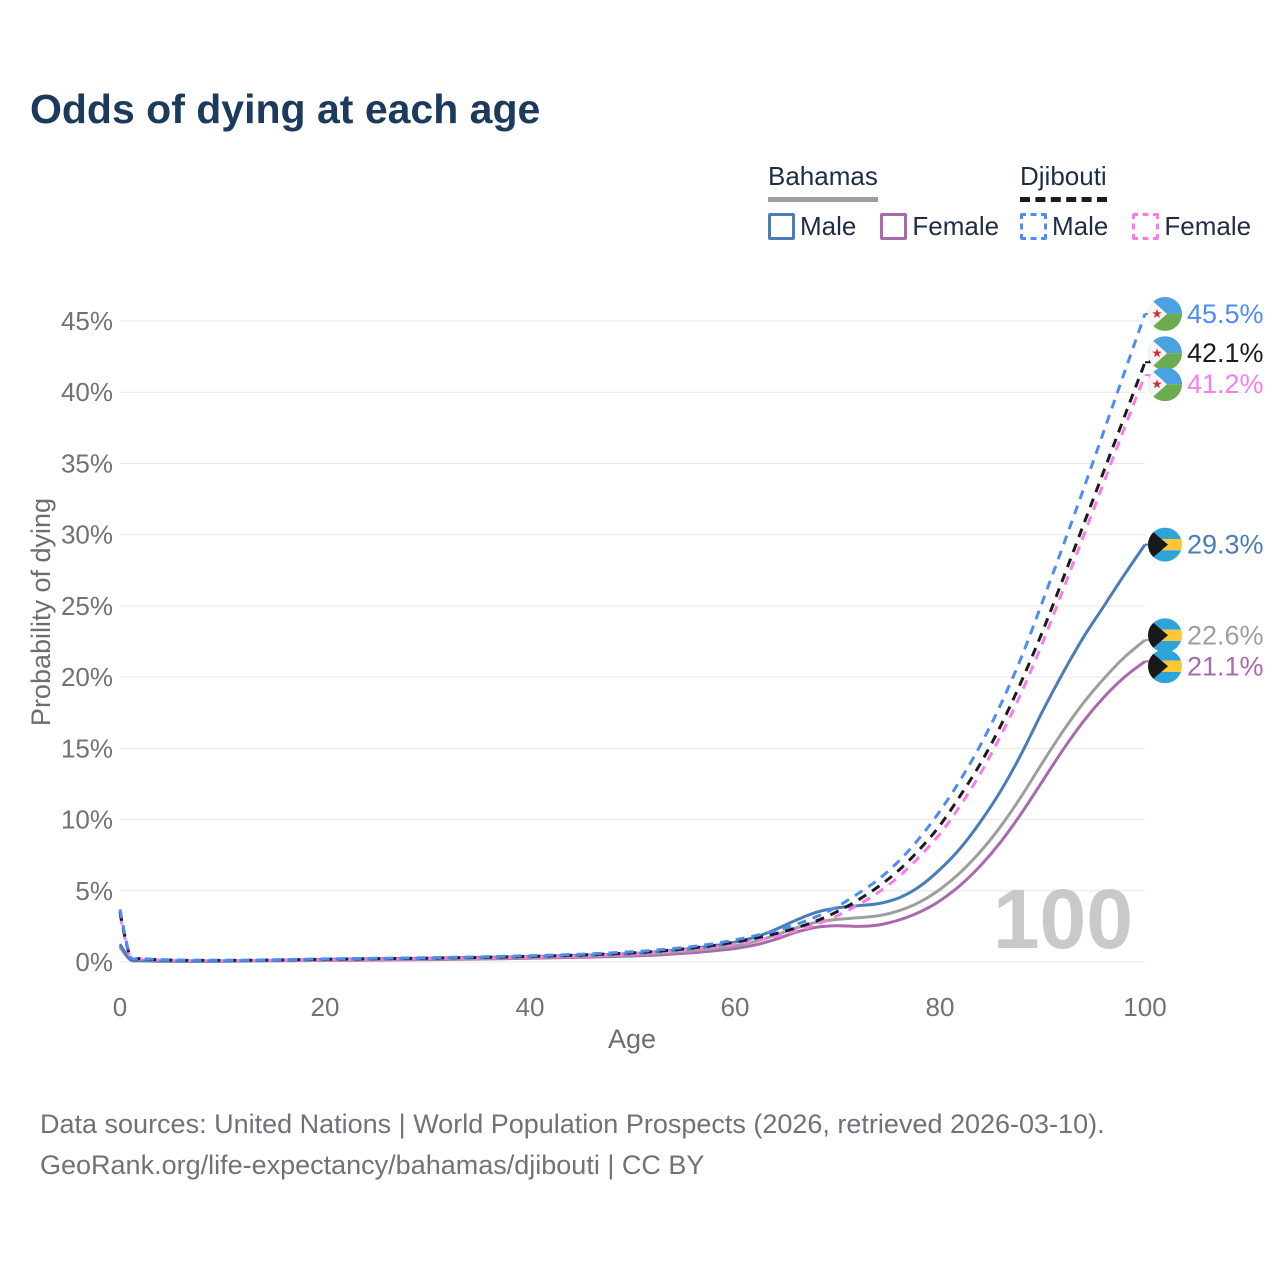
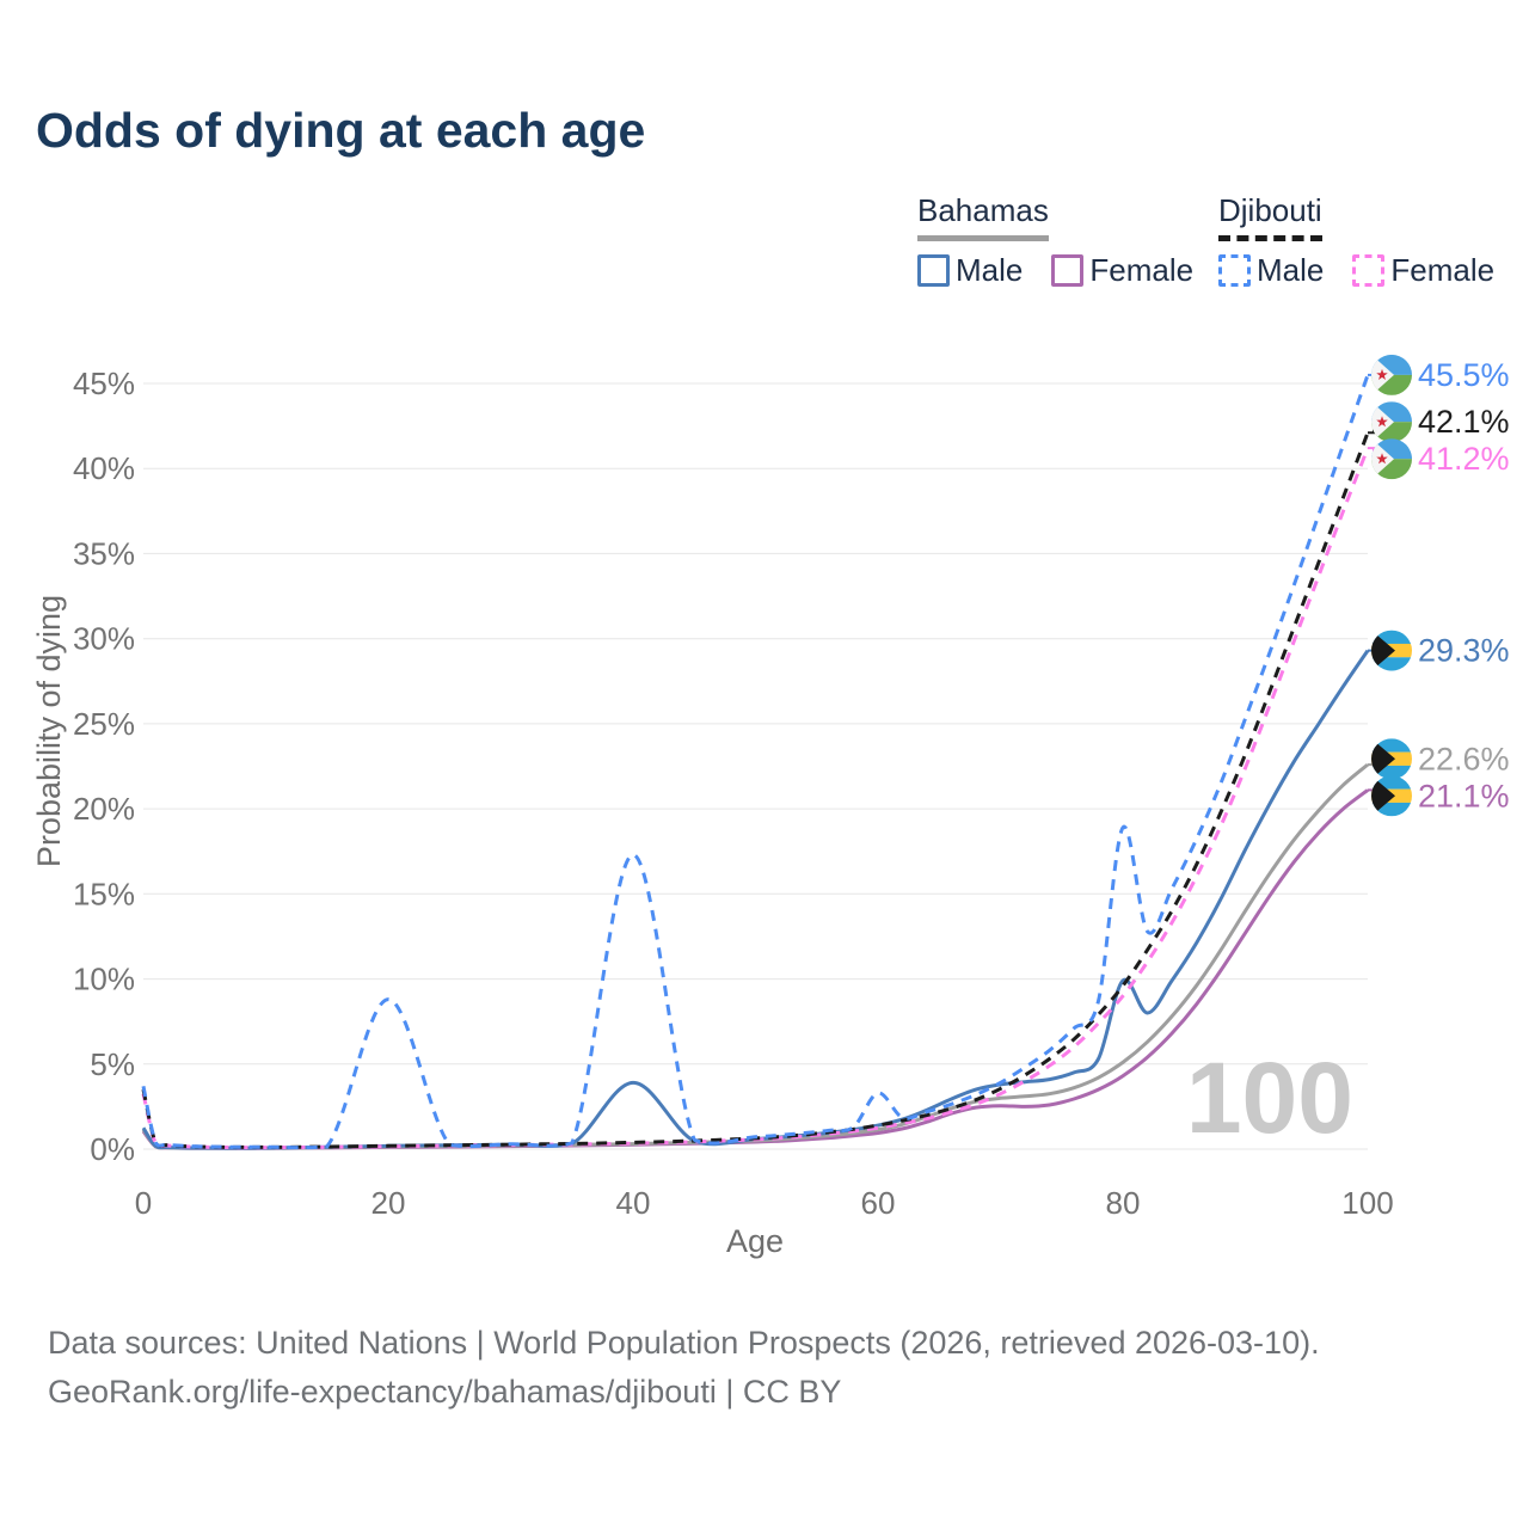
Djibouti Male/20: 0.2% -> 8.8%
Djibouti Male/40: 0.4% -> 17.3%
Bahamas Male/40: 0.4% -> 3.9%
Djibouti Male/60: 1.6% -> 3.3%
Djibouti Male/80: 10.6% -> 18.9%
Bahamas Male/80: 6.5% -> 9.9%
